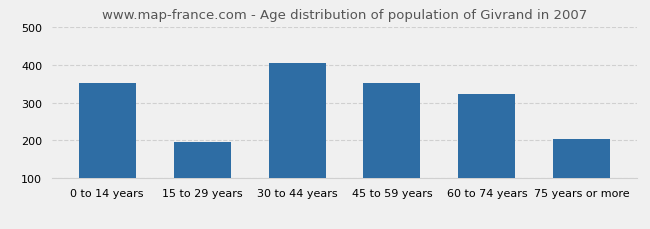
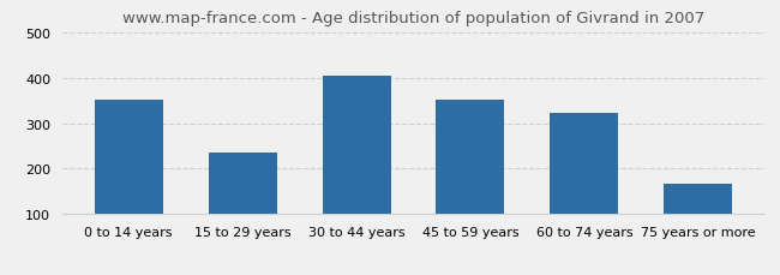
15 to 29 years: 195 -> 236
75 years or more: 205 -> 168
